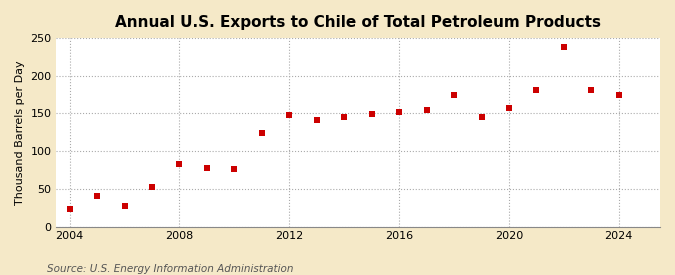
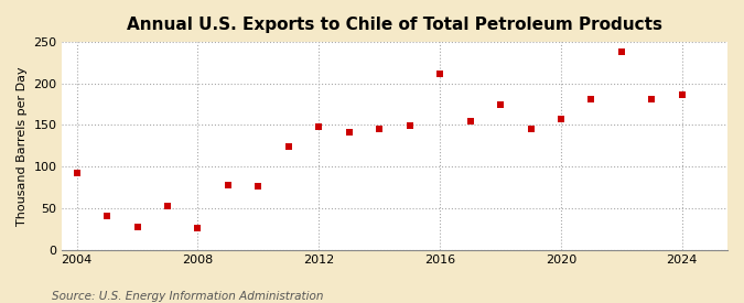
2004: 23 -> 92
2008: 83 -> 26
2016: 152 -> 212
2024: 175 -> 186
